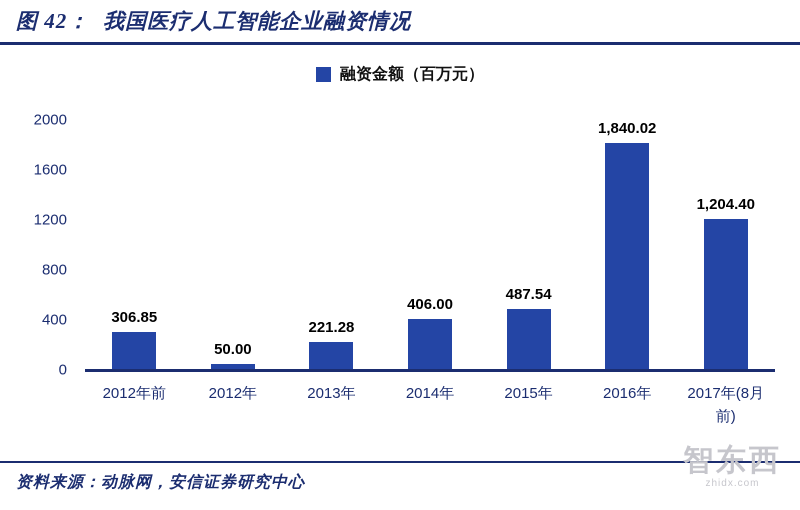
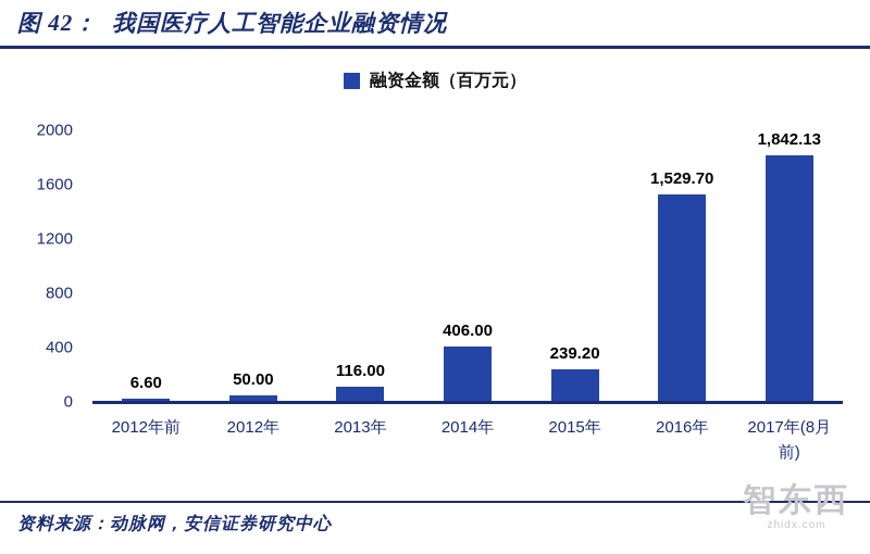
2012年前: 306.85 -> 6.60
2013年: 221.28 -> 116.00
2015年: 487.54 -> 239.20
2016年: 1,840.02 -> 1,529.70
2017年(8月前): 1,204.40 -> 1,842.13
